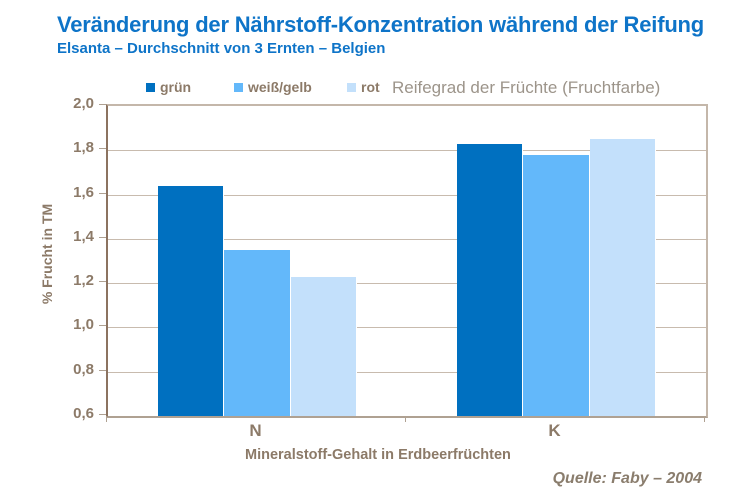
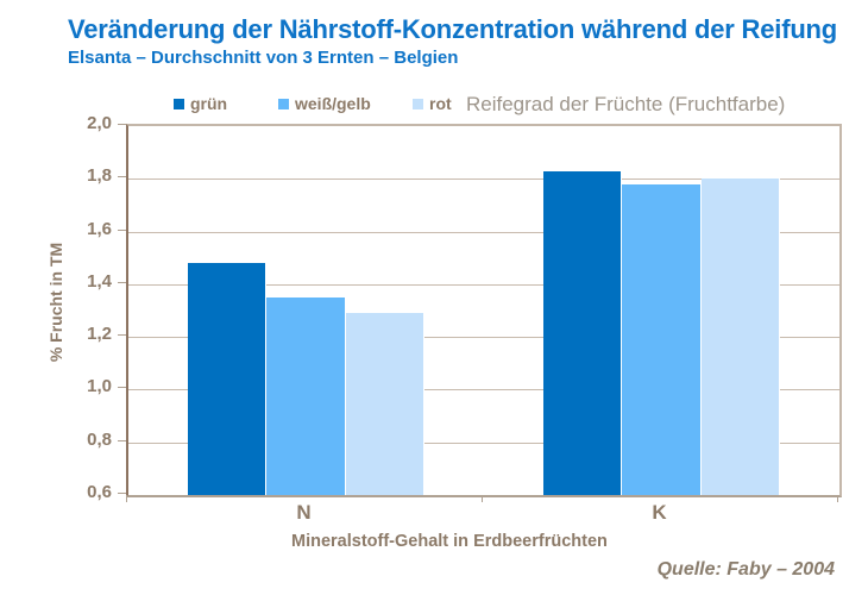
grün/N: 1,64 -> 1,48
rot/N: 1,23 -> 1,29
rot/K: 1,85 -> 1,80
